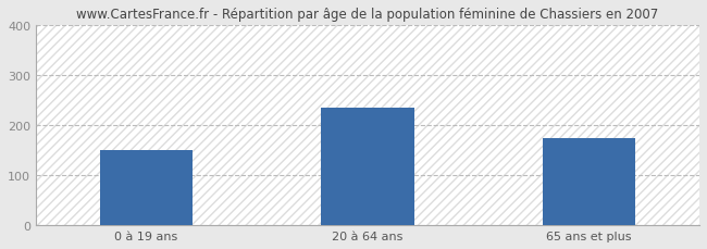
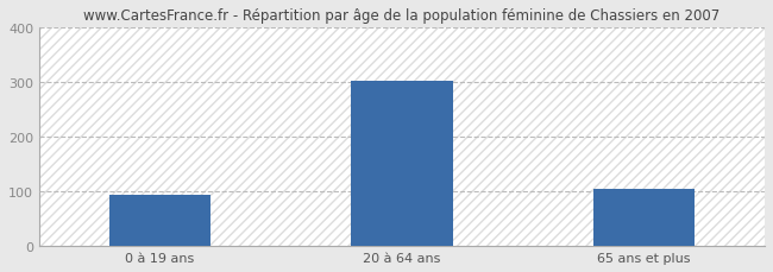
0 à 19 ans: 150 -> 93
20 à 64 ans: 235 -> 302
65 ans et plus: 175 -> 105
